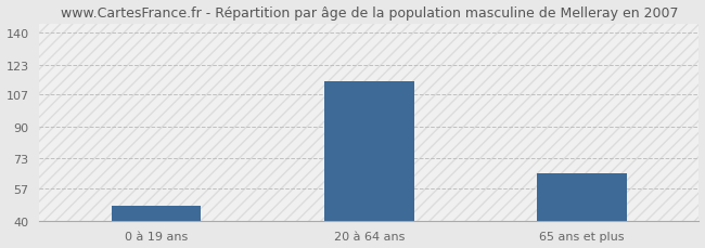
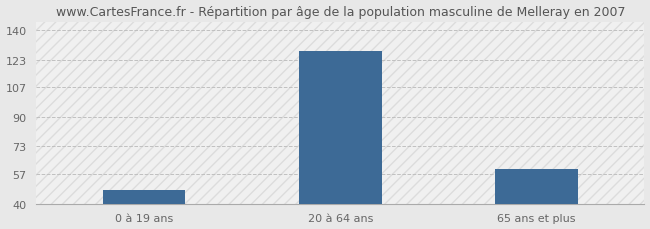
20 à 64 ans: 114 -> 128
65 ans et plus: 65 -> 60
